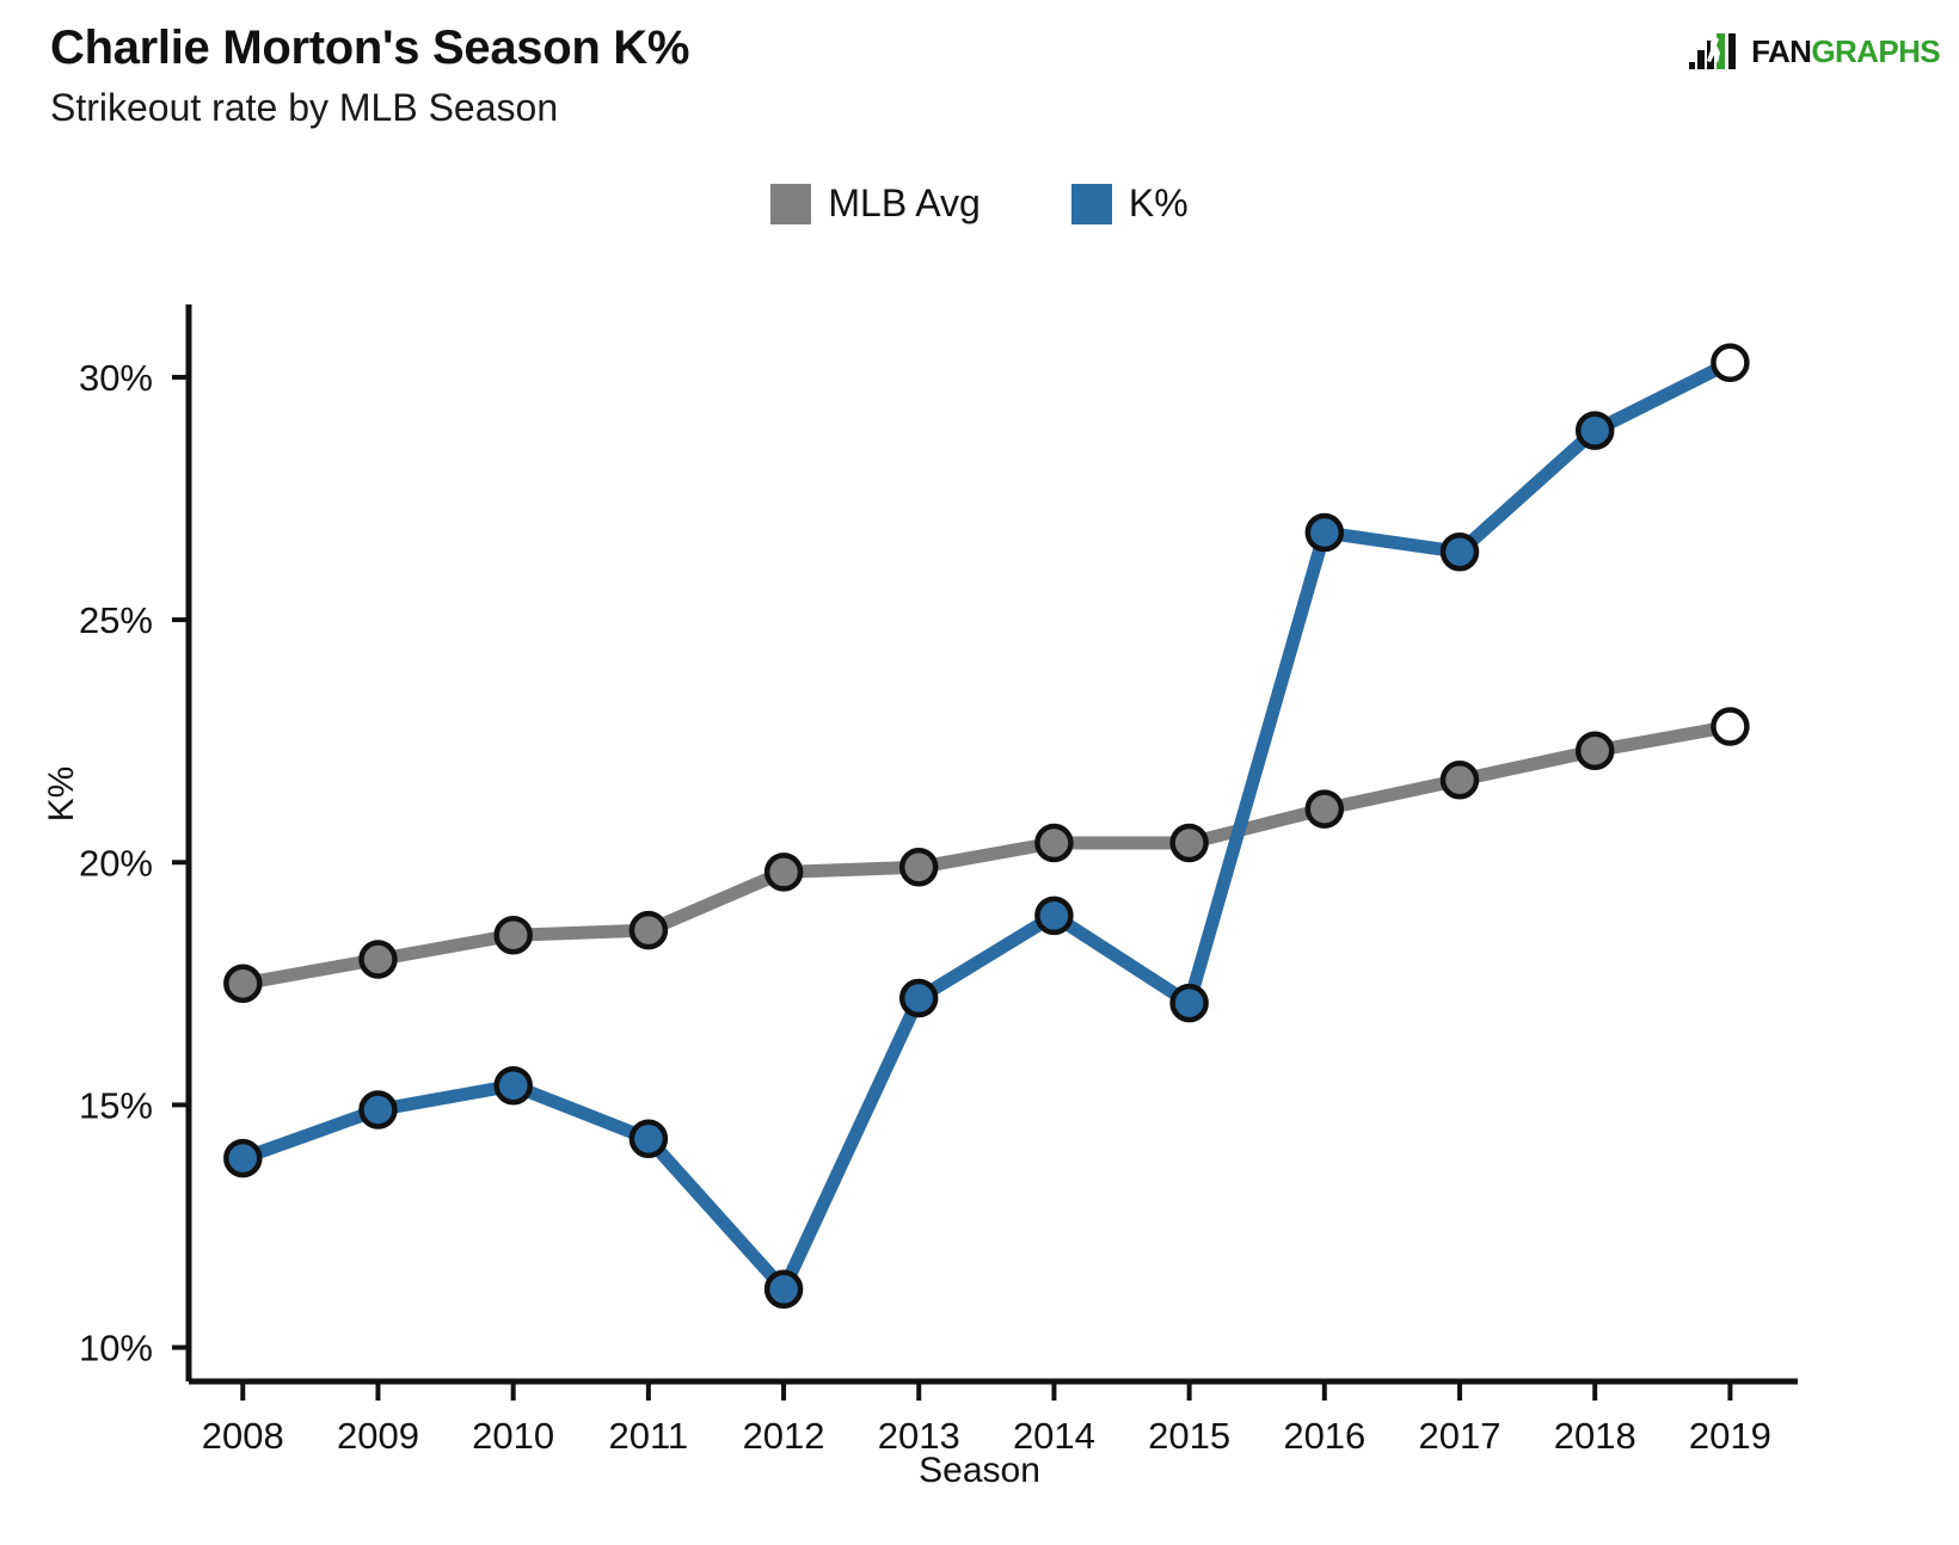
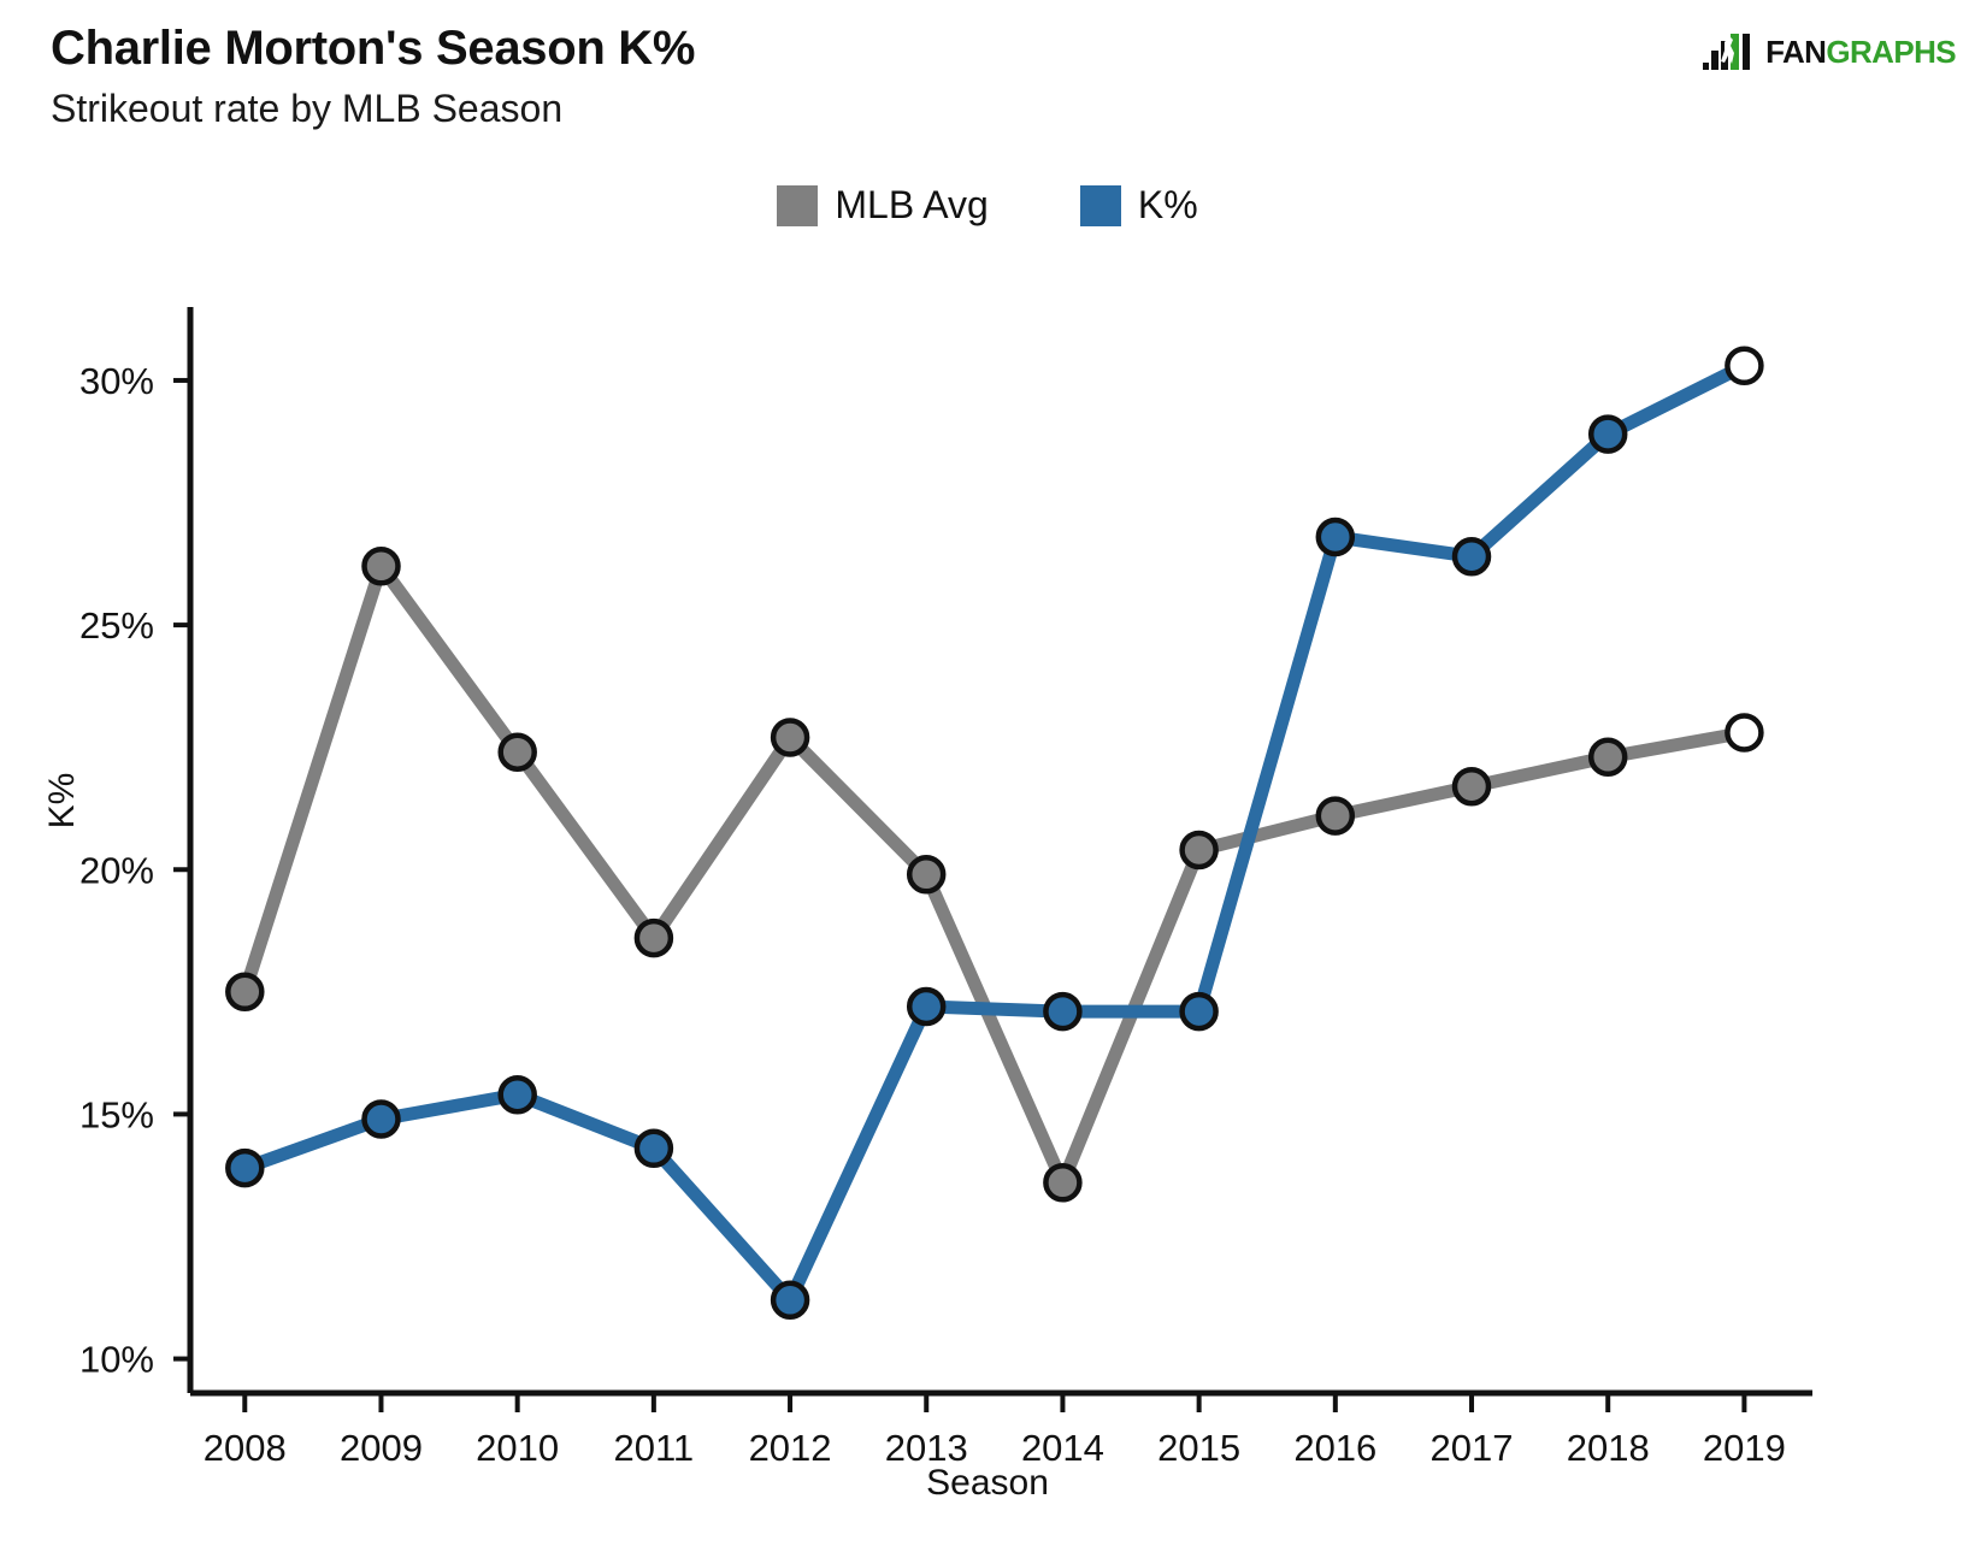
MLB Avg/2009: 18.0% -> 26.2%
MLB Avg/2010: 18.5% -> 22.4%
MLB Avg/2012: 19.8% -> 22.7%
MLB Avg/2014: 20.4% -> 13.6%
K%/2014: 18.9% -> 17.1%
